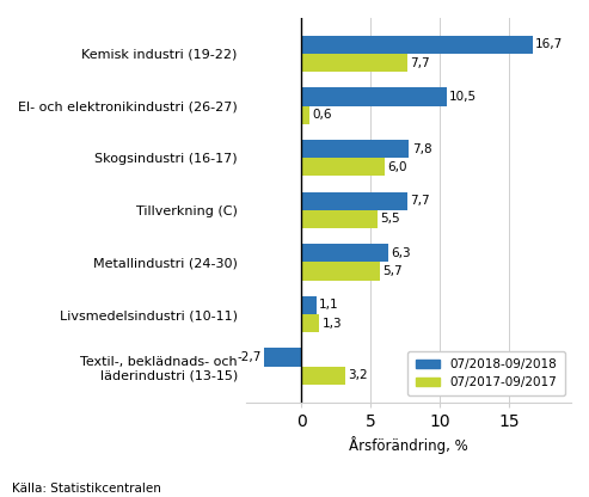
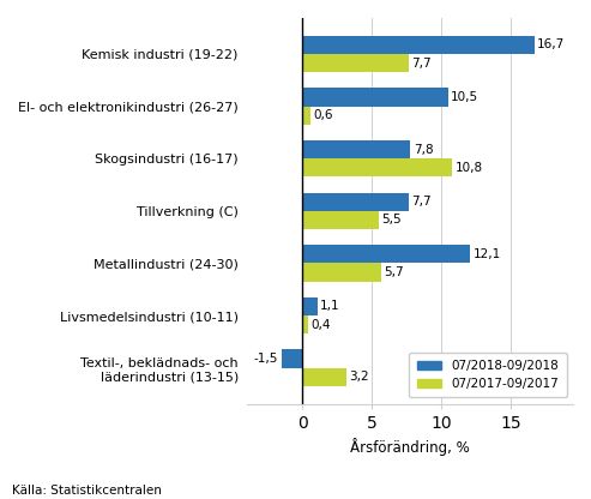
07/2017-09/2017/Skogsindustri (16-17): 6,0 -> 10,8
07/2018-09/2018/Metallindustri (24-30): 6,3 -> 12,1
07/2017-09/2017/Livsmedelsindustri (10-11): 1,3 -> 0,4
07/2018-09/2018/Textil-, beklädnads- och läderindustri (13-15): -2,7 -> -1,5
